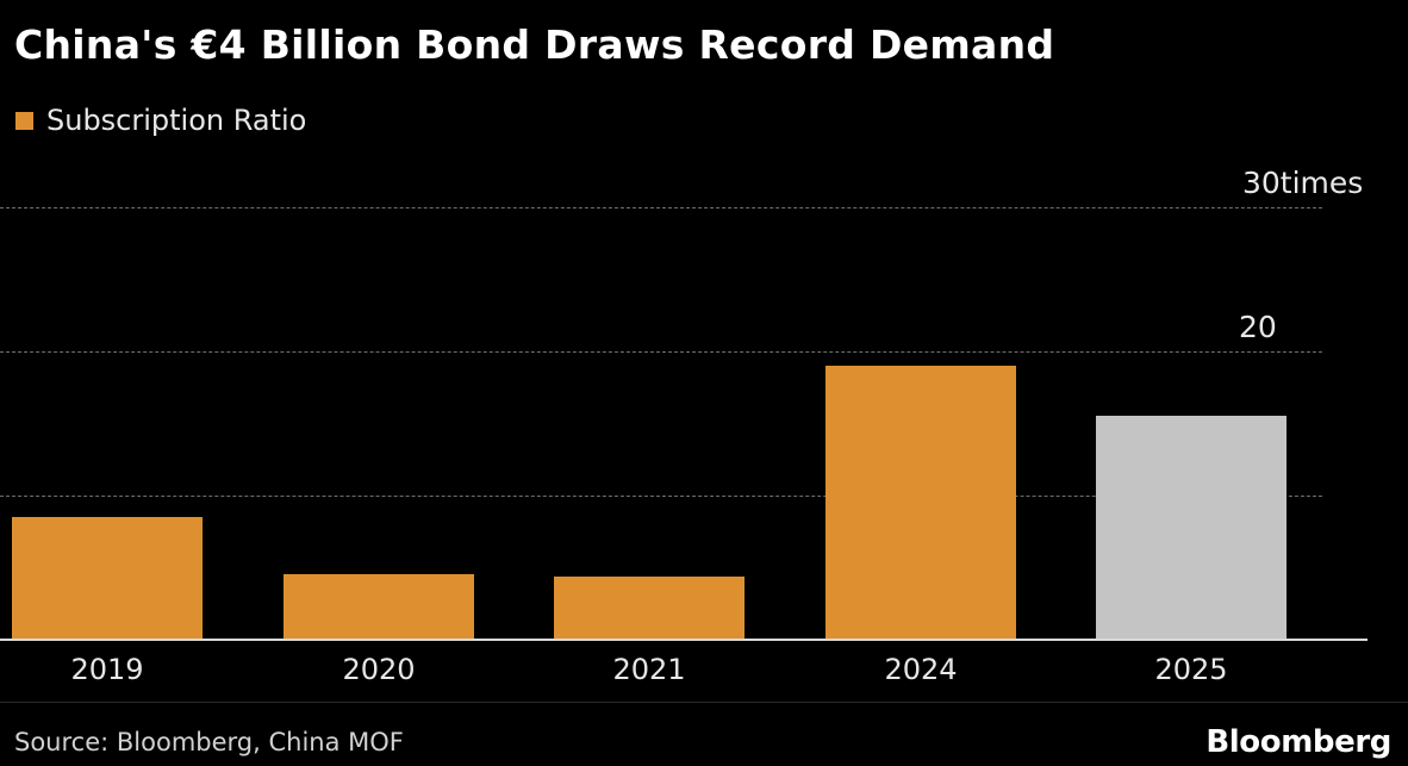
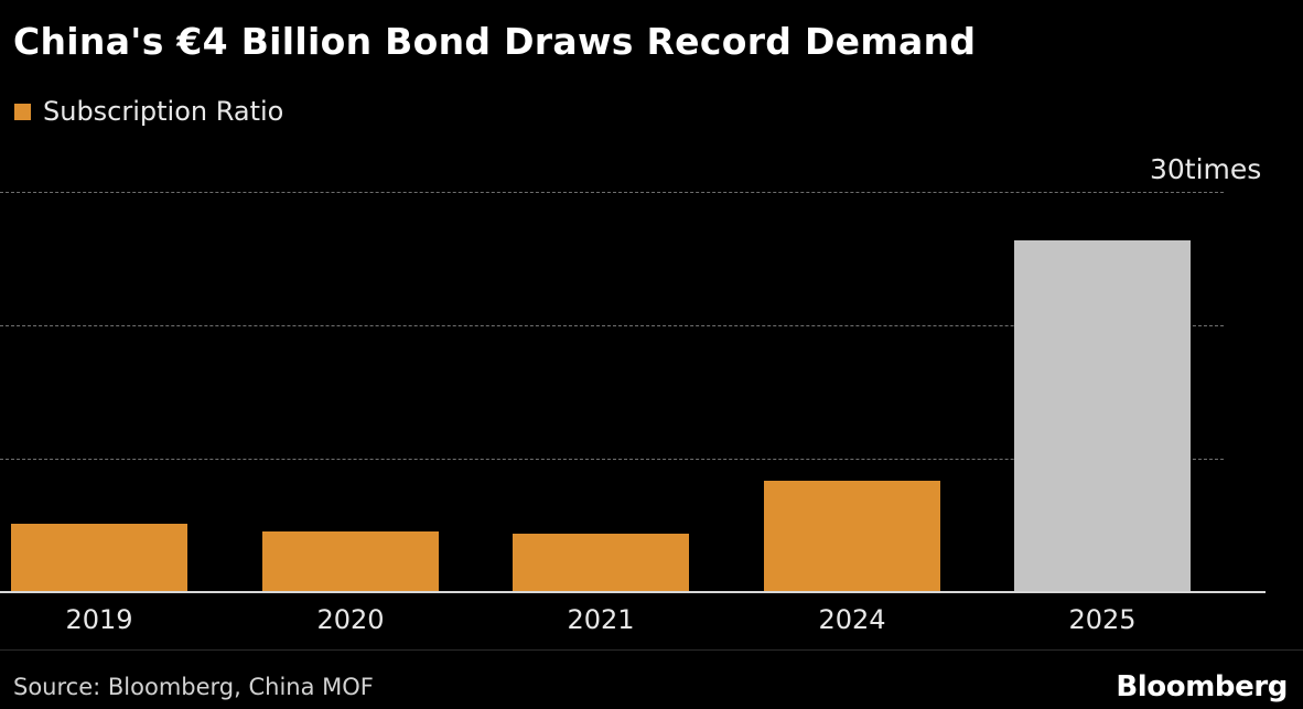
2019: 8.5 -> 5.1
2024: 19.0 -> 8.3
2025: 15.5 -> 26.3
